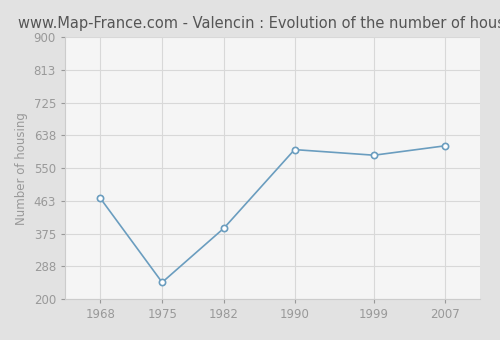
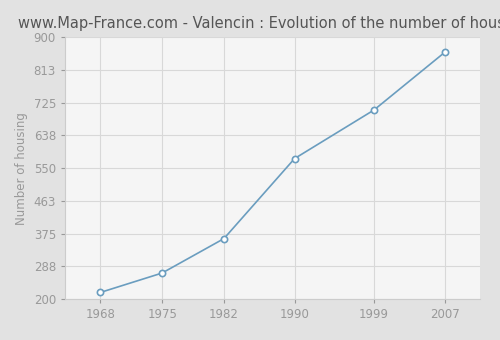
1968: 470 -> 218
1975: 245 -> 270
1982: 390 -> 362
1990: 600 -> 576
1999: 585 -> 706
2007: 610 -> 860
